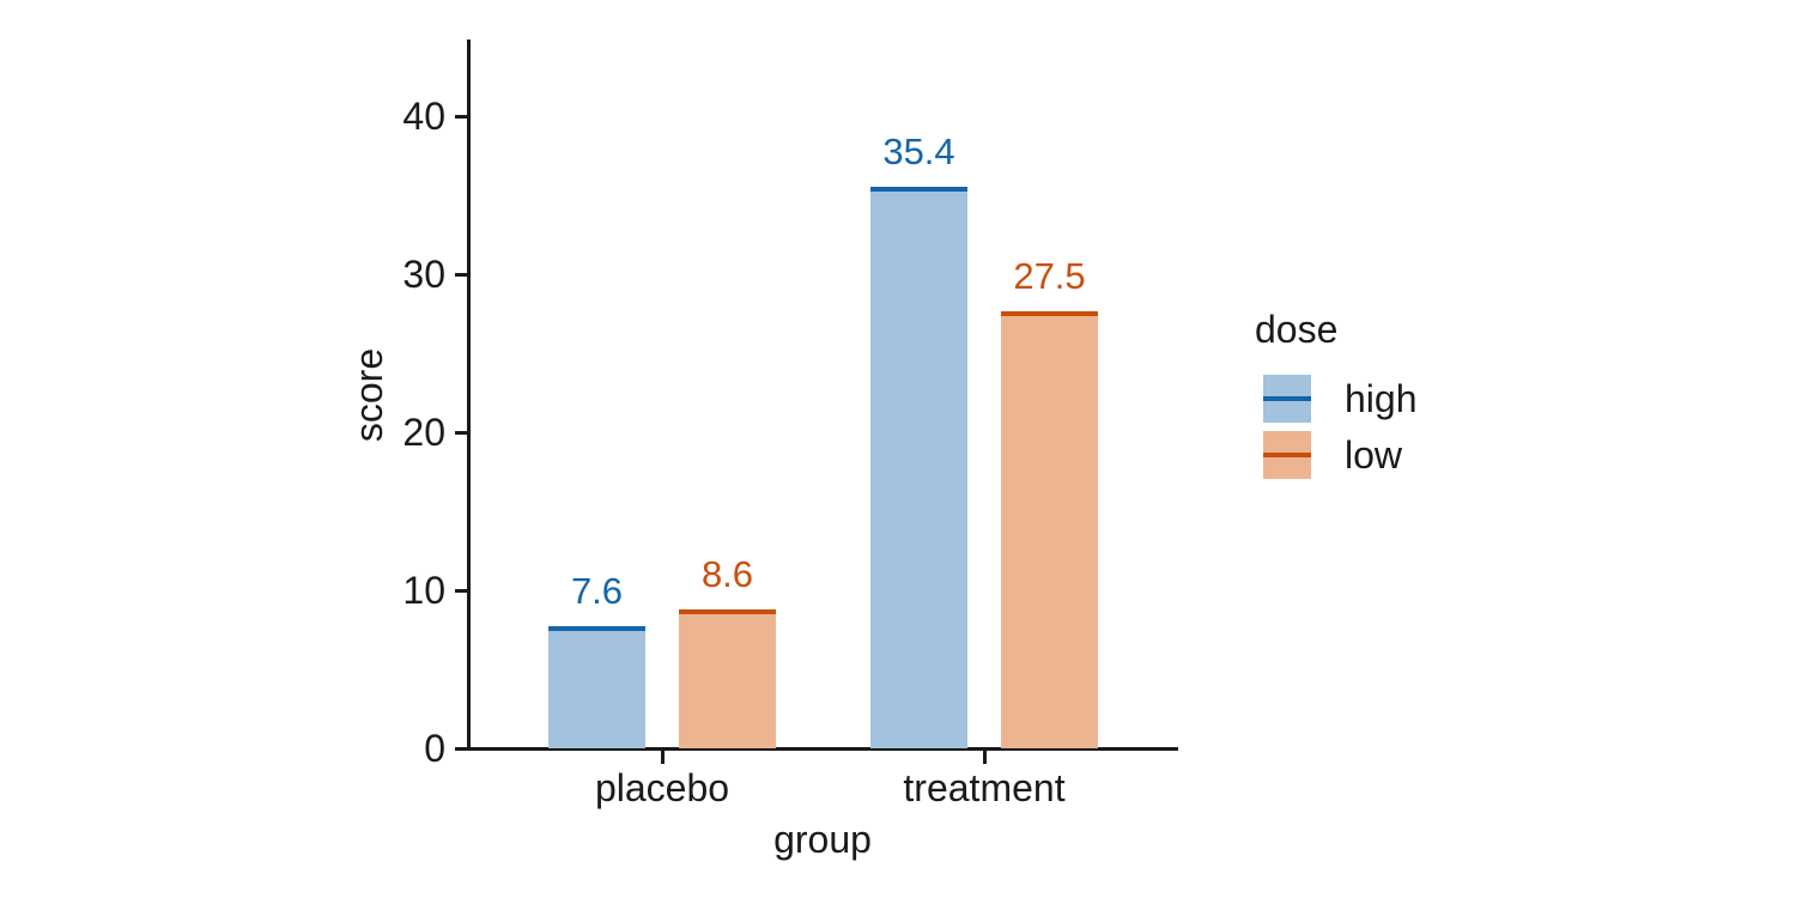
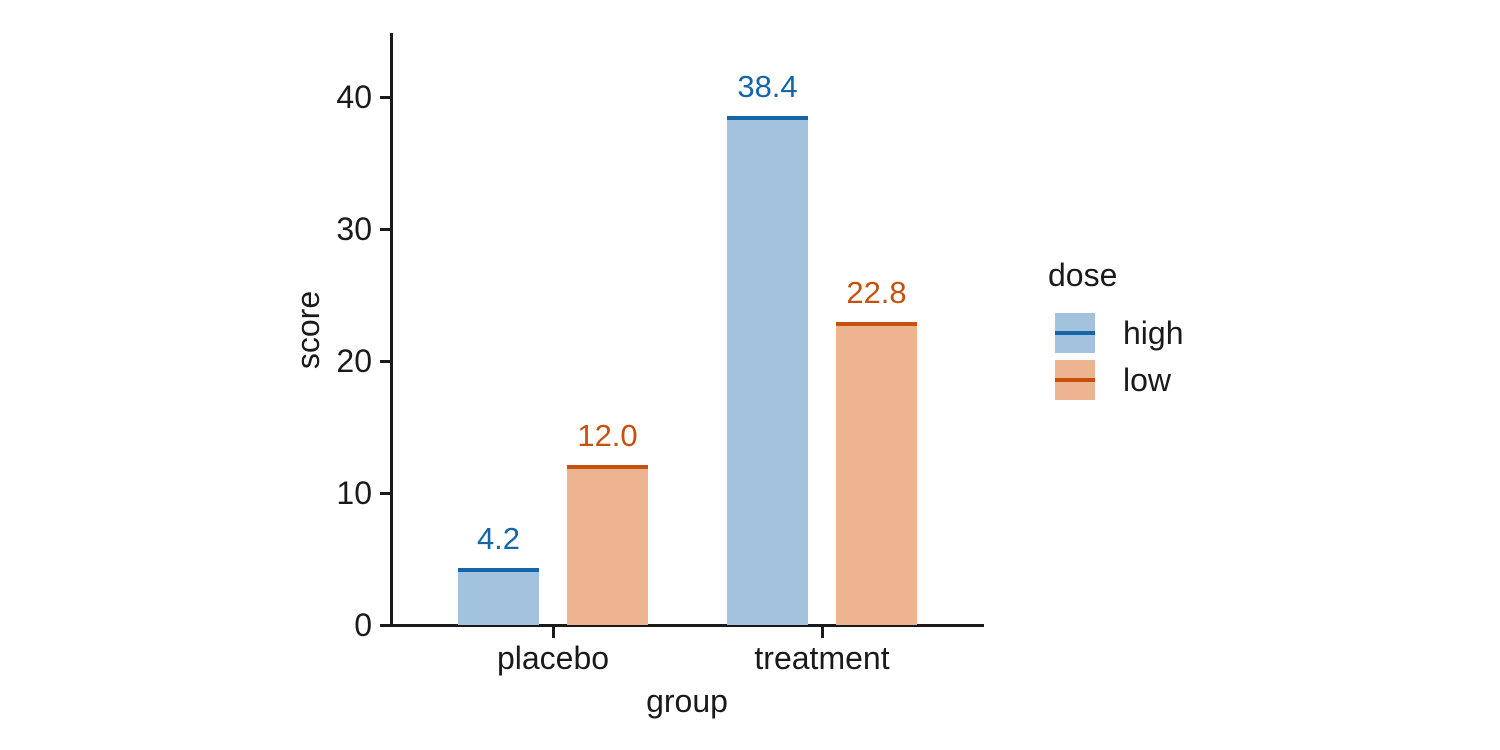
high/placebo: 7.6 -> 4.2
low/placebo: 8.6 -> 12.0
high/treatment: 35.4 -> 38.4
low/treatment: 27.5 -> 22.8
